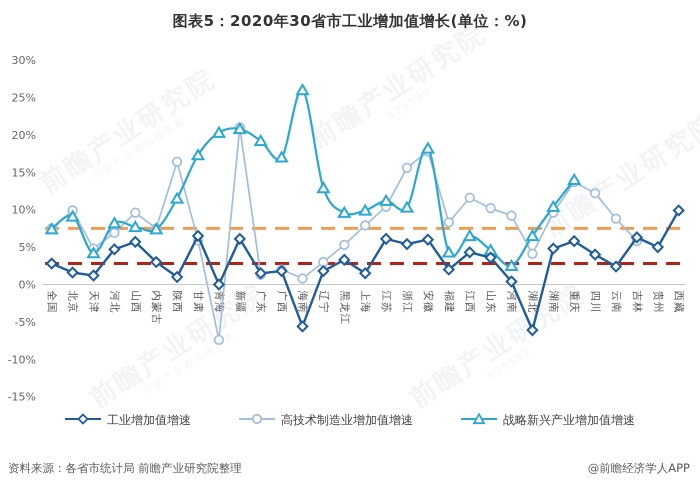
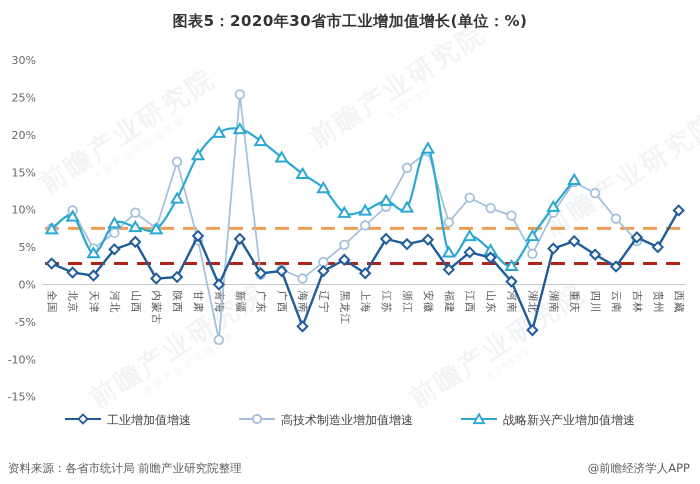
工业增加值增速/内蒙古: 3% -> 1%
高技术制造业增加值增速/新疆: 21% -> 25%
战略新兴产业增加值增速/海南: 26% -> 15%
